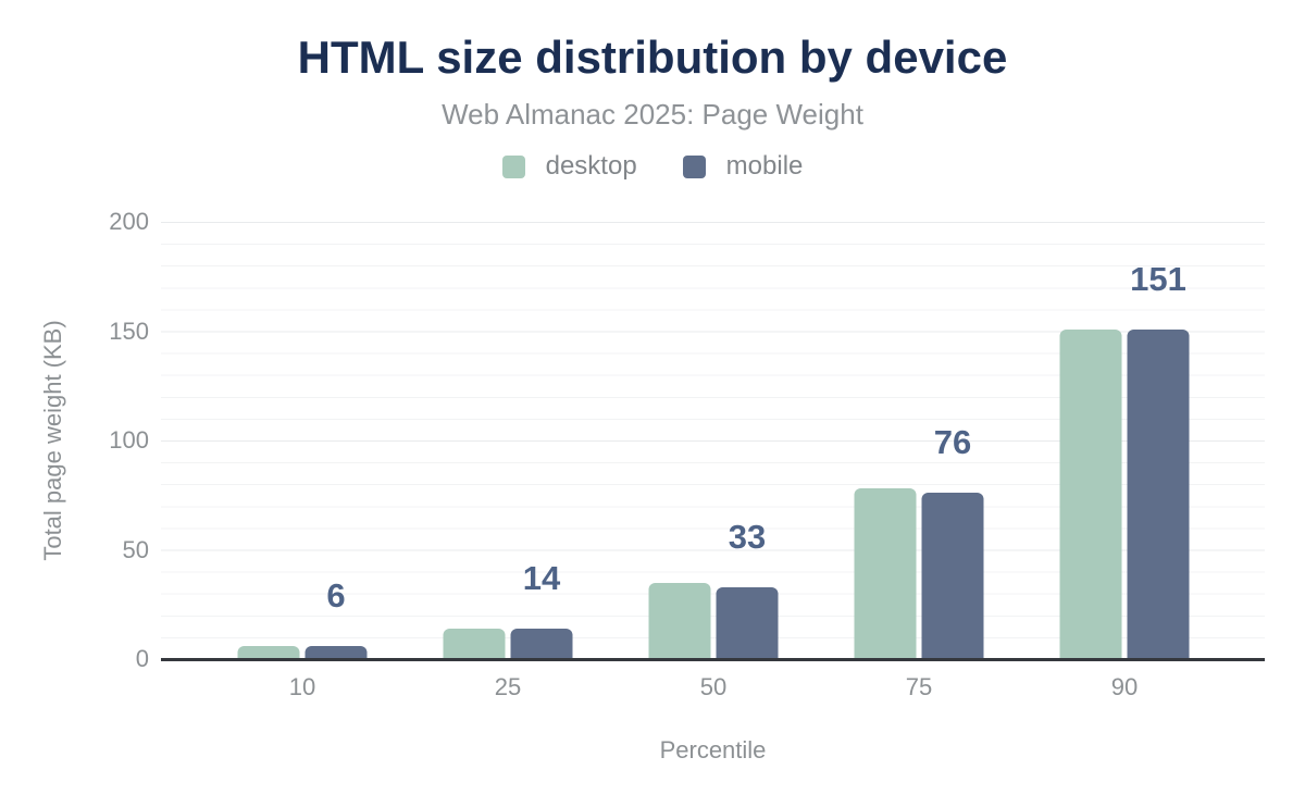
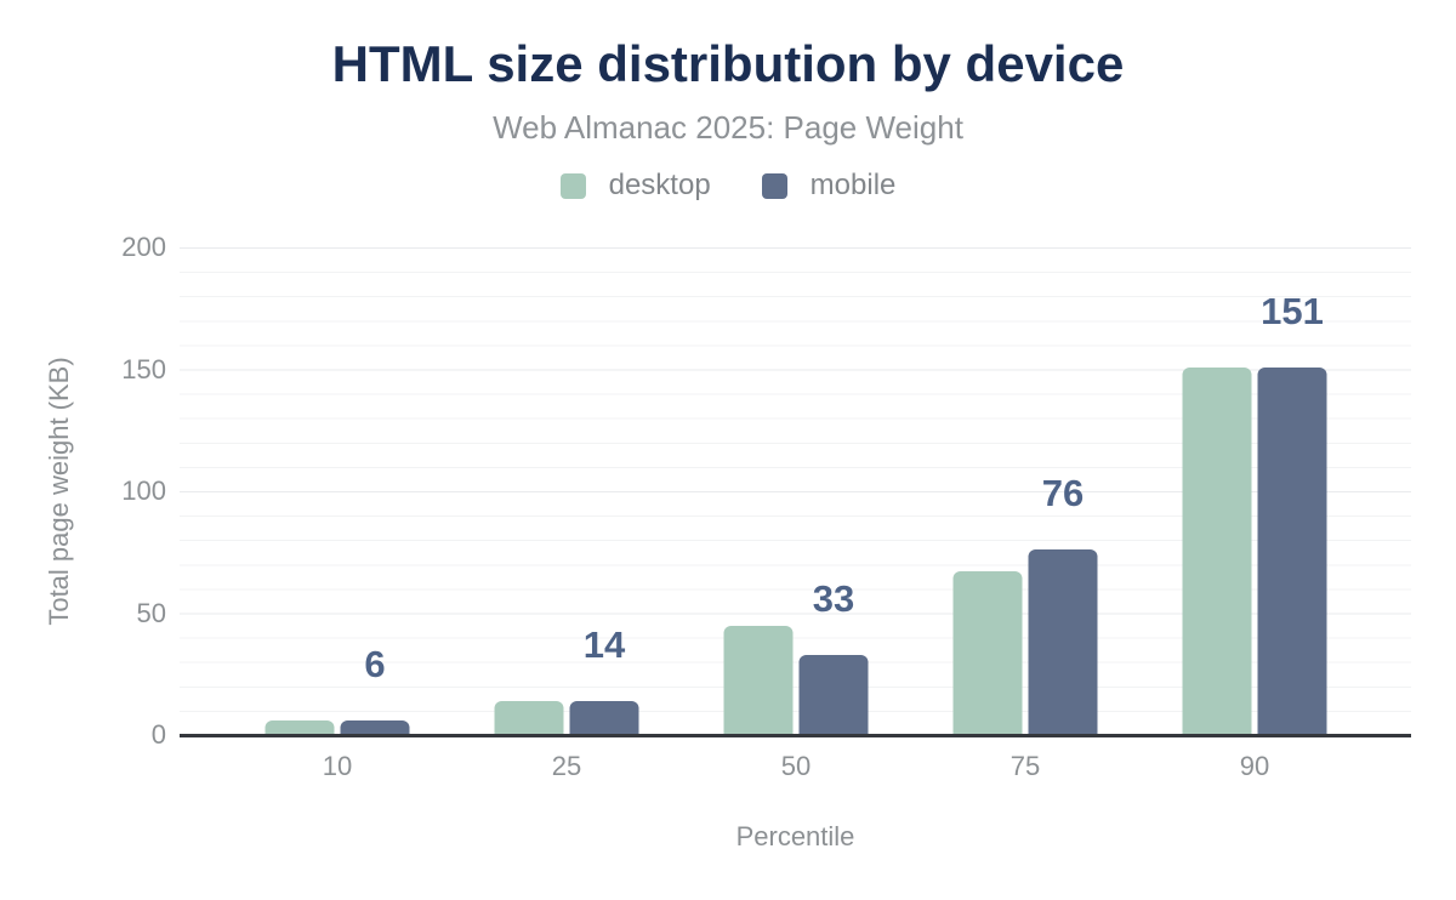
desktop/50: 35 -> 45
desktop/75: 78 -> 67
